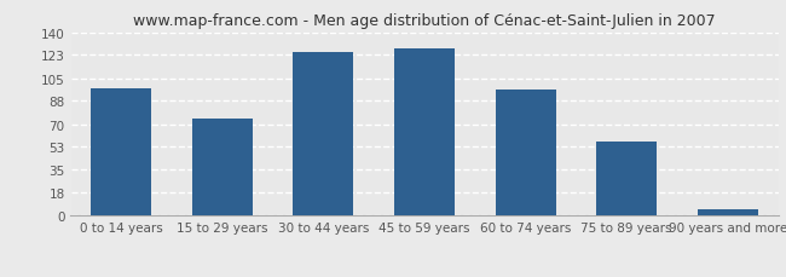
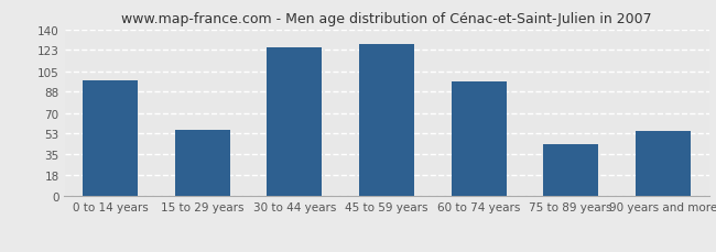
15 to 29 years: 74 -> 56
75 to 89 years: 57 -> 44
90 years and more: 5 -> 55
